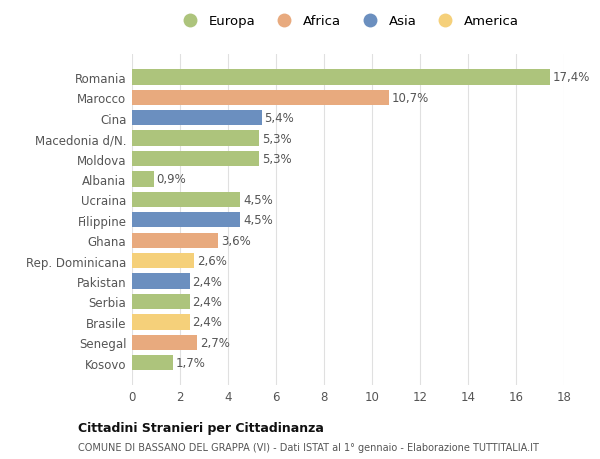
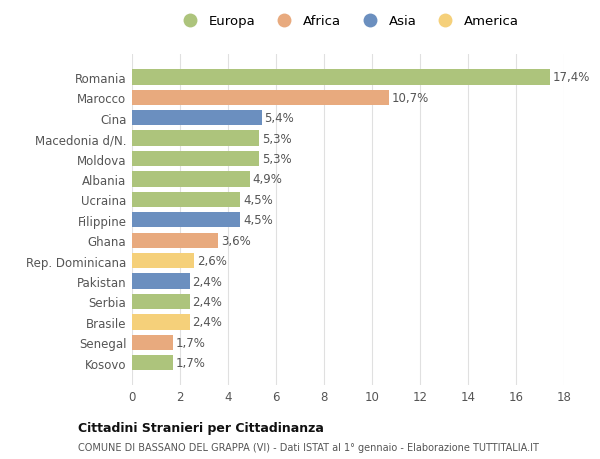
Albania: 0,9% -> 4,9%
Senegal: 2,7% -> 1,7%
